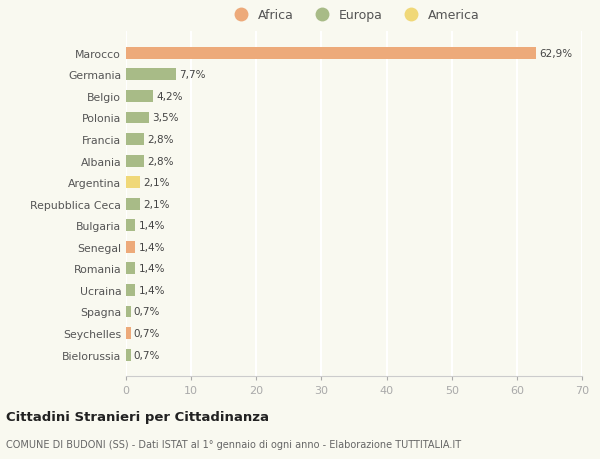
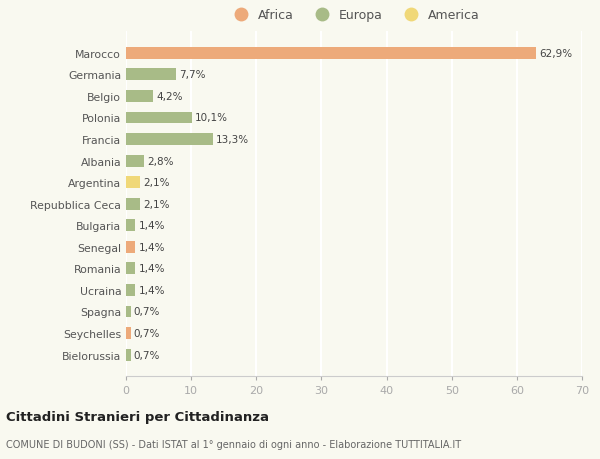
Polonia: 3,5% -> 10,1%
Francia: 2,8% -> 13,3%
